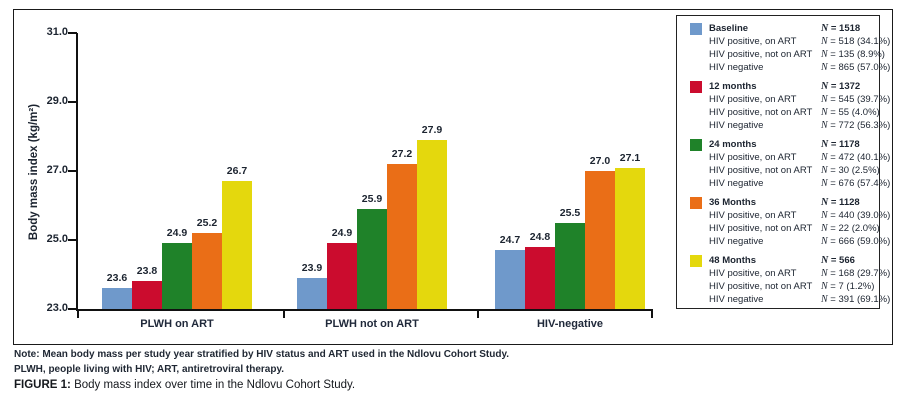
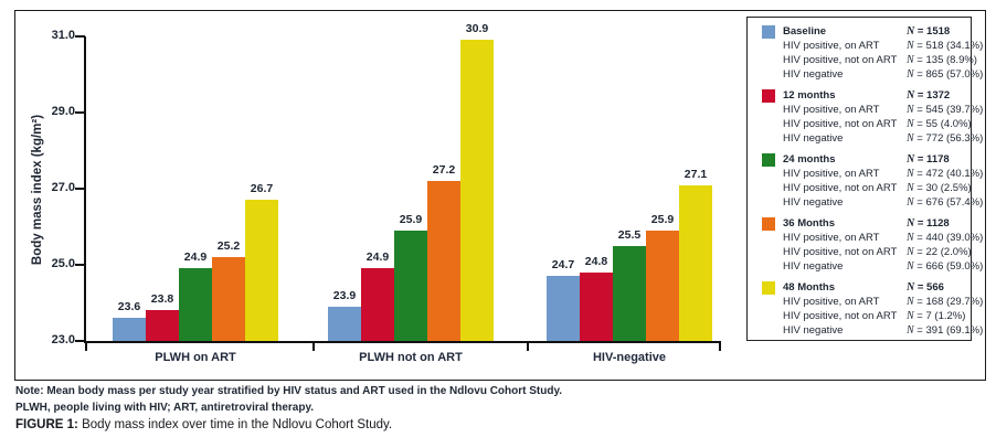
48 Months/PLWH not on ART: 27.9 -> 30.9
36 Months/HIV-negative: 27.0 -> 25.9
